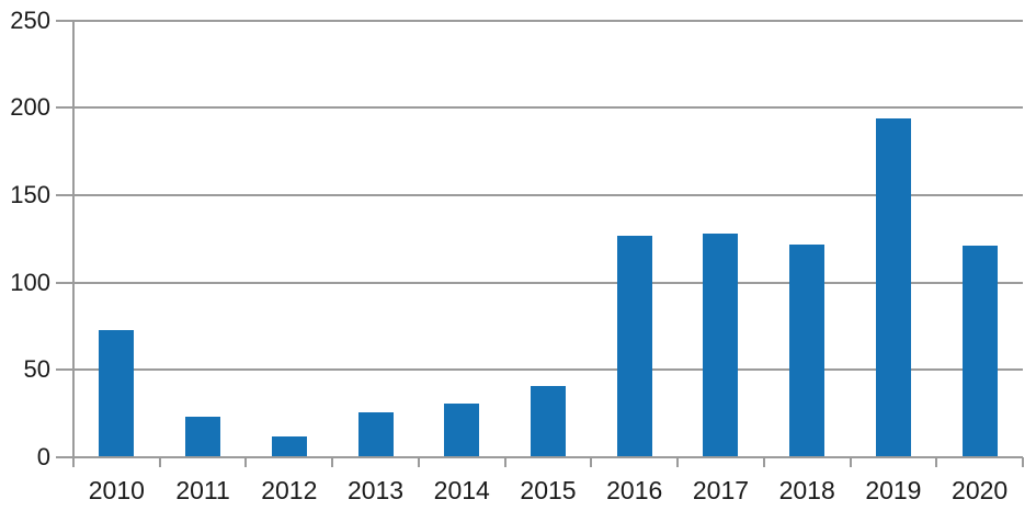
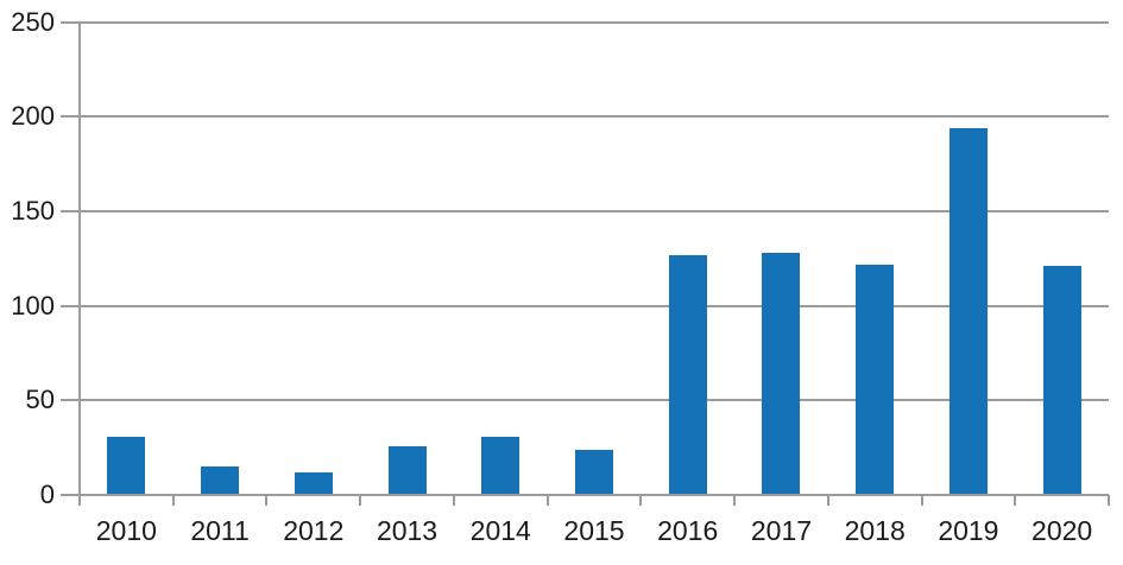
2010: 73 -> 31
2011: 23 -> 15
2015: 41 -> 24
